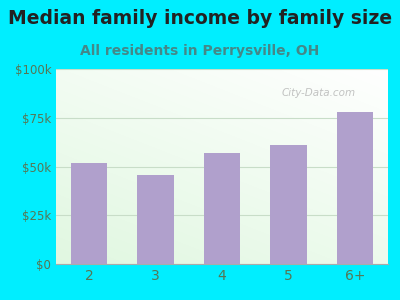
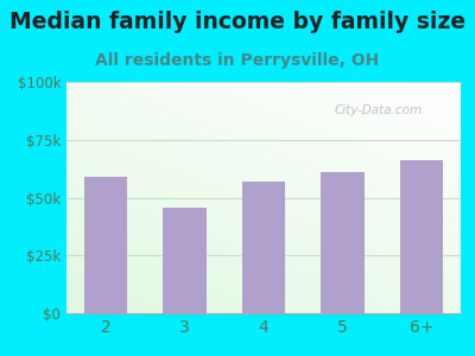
2: $52k -> $59k
6+: $78k -> $66k
